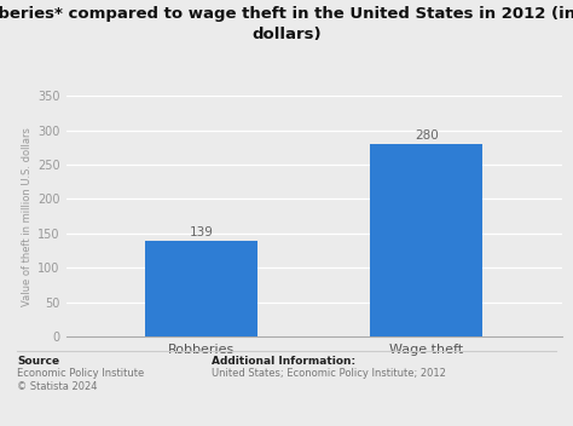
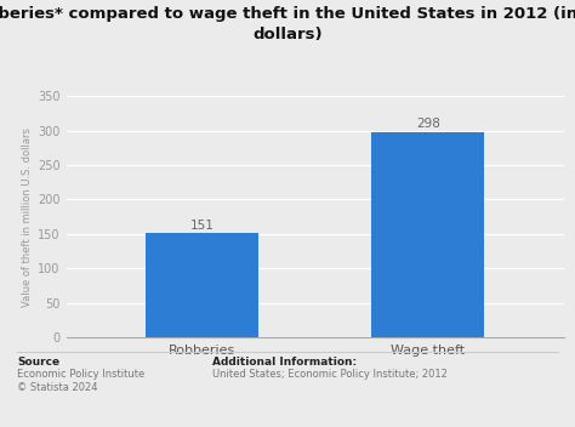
Robberies: 139 -> 151
Wage theft: 280 -> 298
